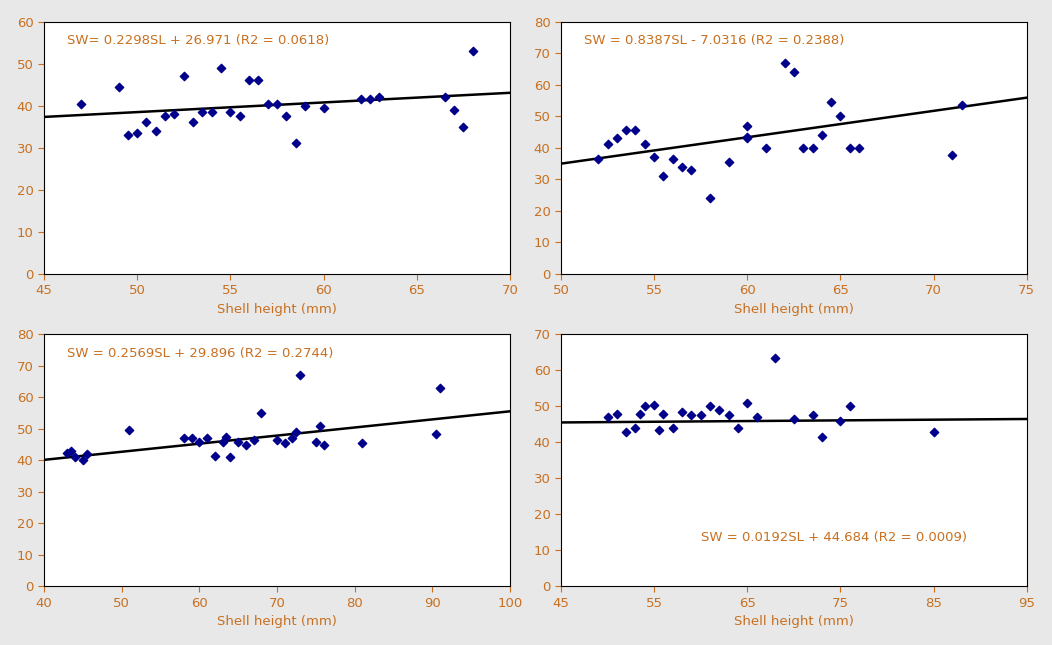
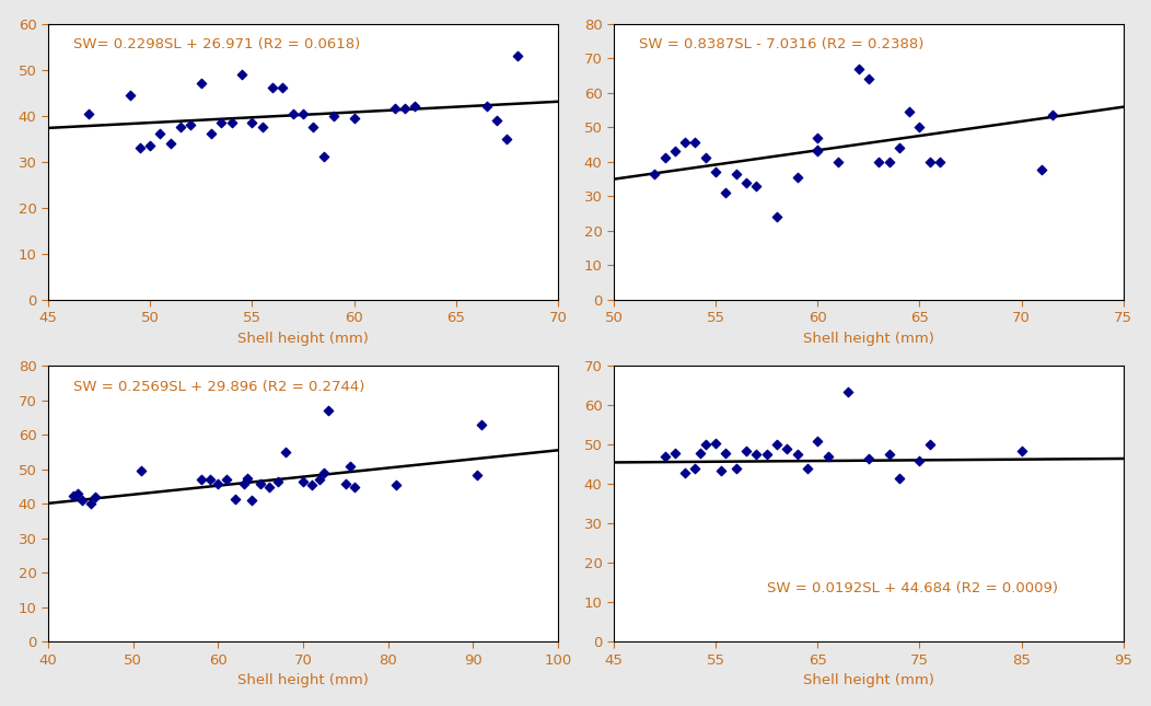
85: 43.0 -> 48.5
